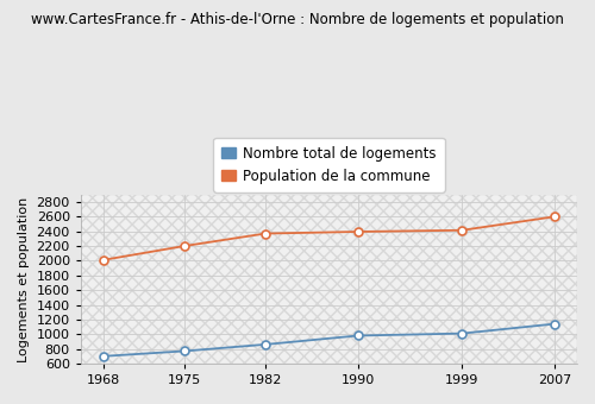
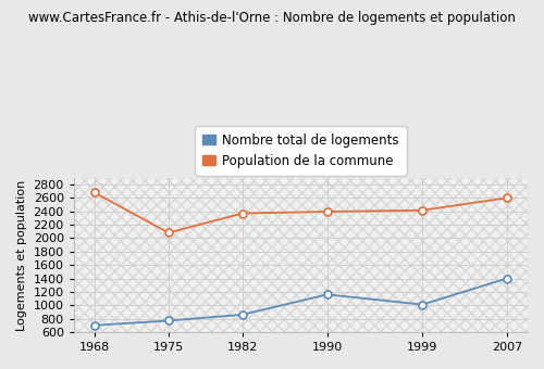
Population de la commune/1968: 2010 -> 2680
Population de la commune/1975: 2200 -> 2080
Nombre total de logements/1990: 980 -> 1160
Nombre total de logements/2007: 1140 -> 1400
